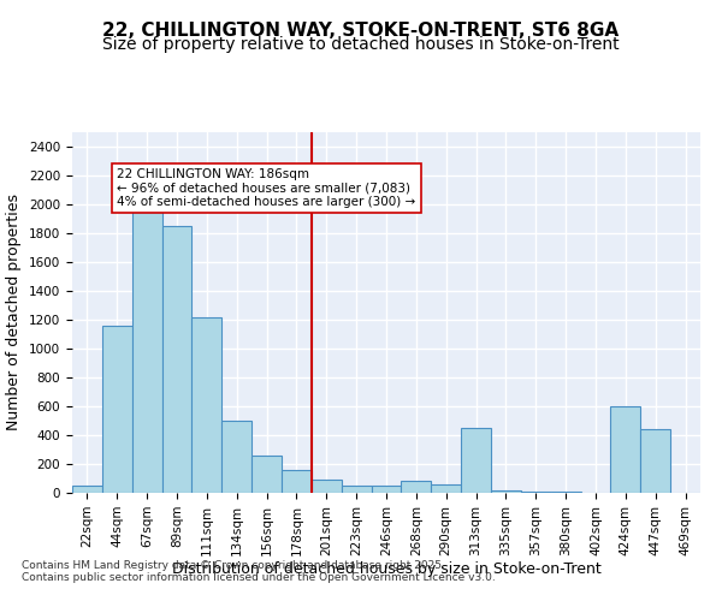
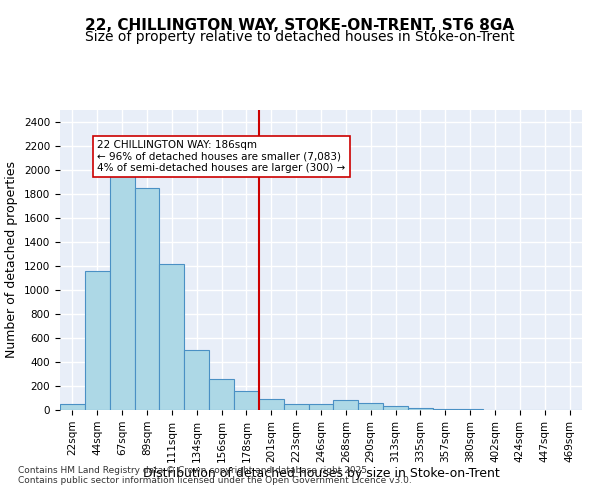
313sqm: 450 -> 40
424sqm: 600 -> 0
447sqm: 440 -> 0
